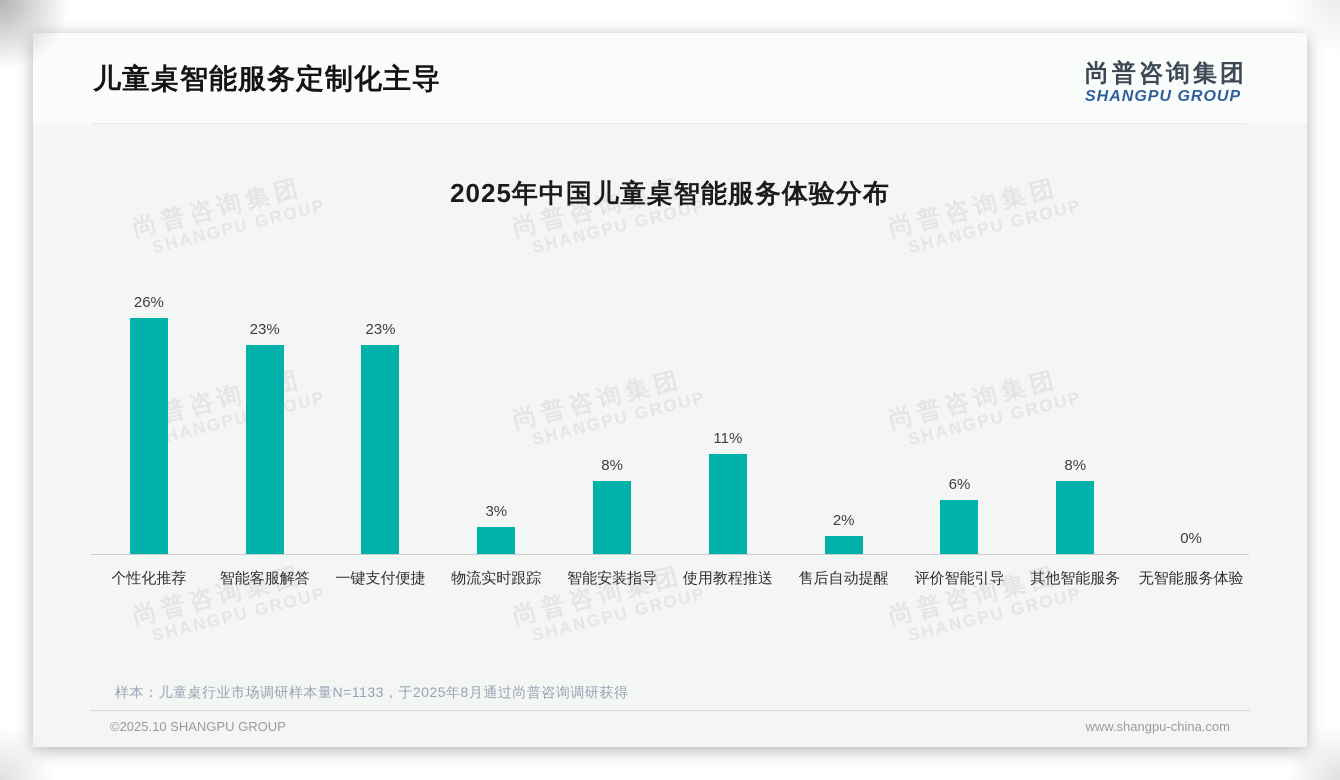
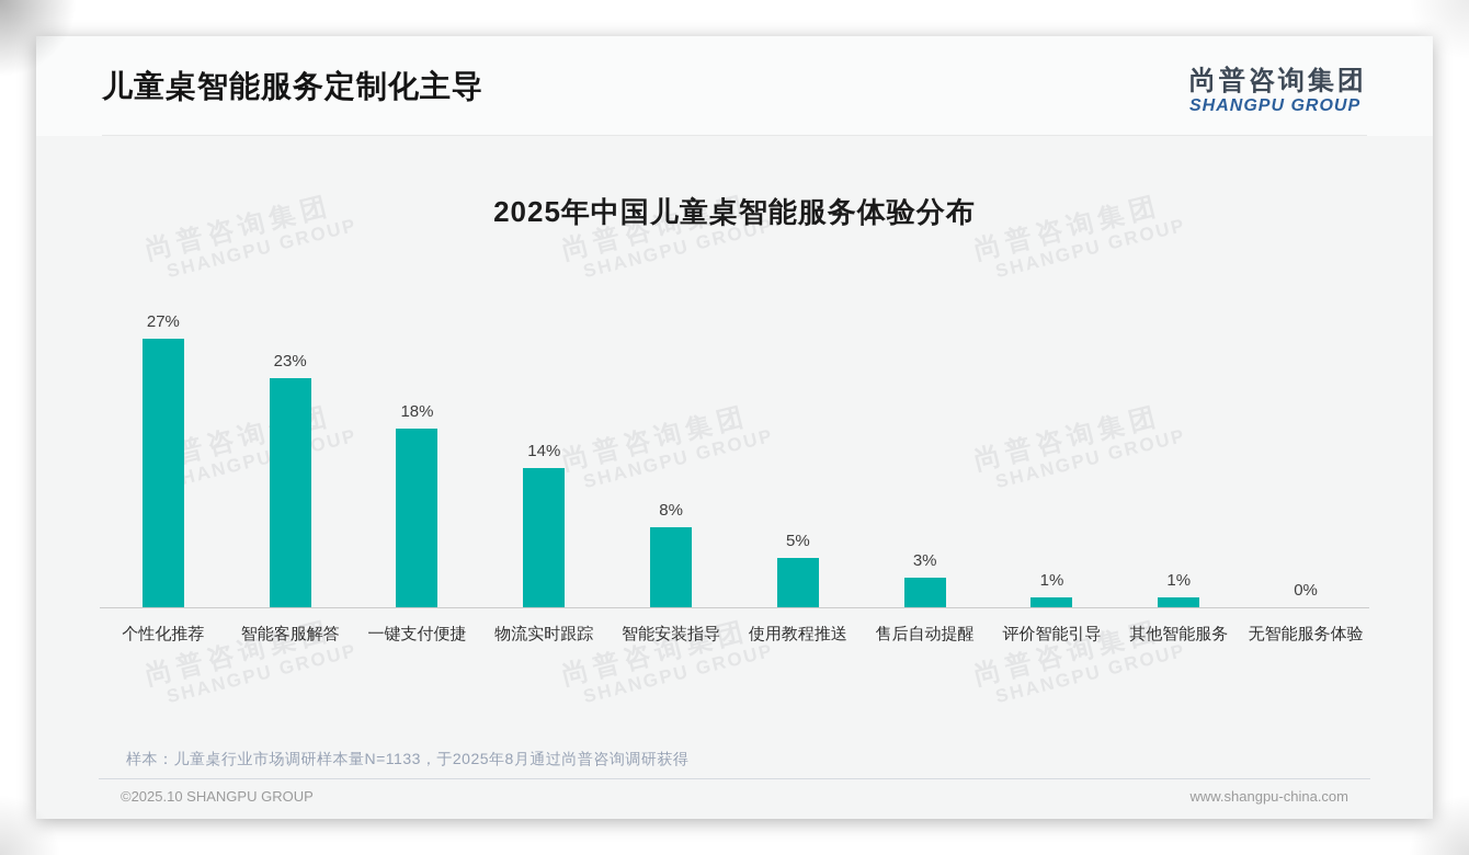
个性化推荐: 26% -> 27%
一键支付便捷: 23% -> 18%
物流实时跟踪: 3% -> 14%
使用教程推送: 11% -> 5%
售后自动提醒: 2% -> 3%
评价智能引导: 6% -> 1%
其他智能服务: 8% -> 1%
